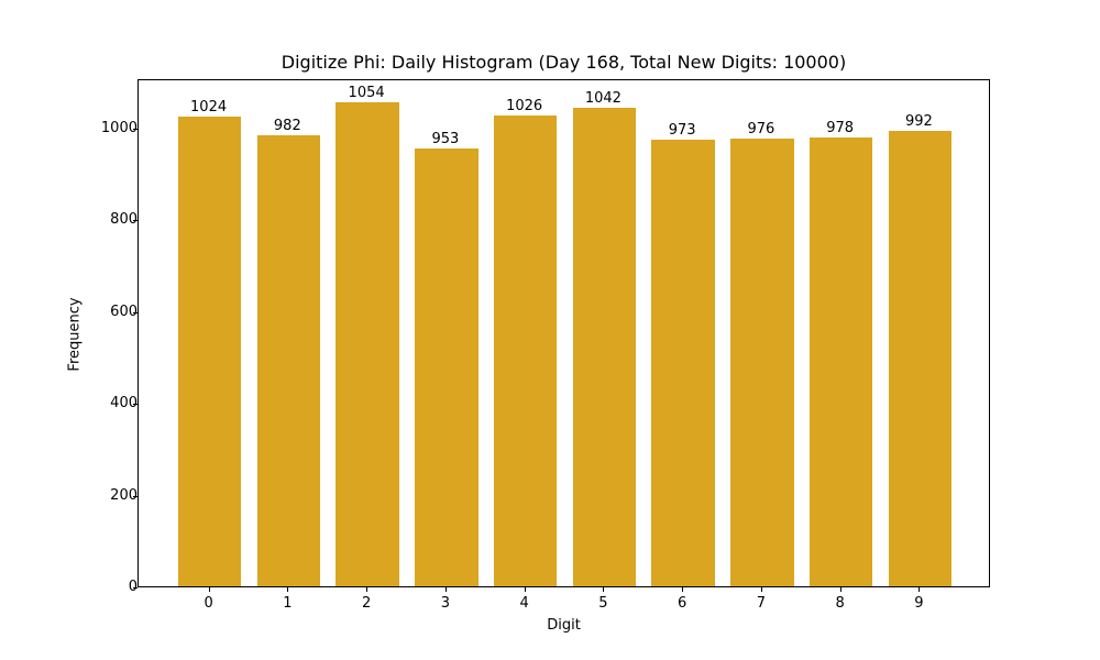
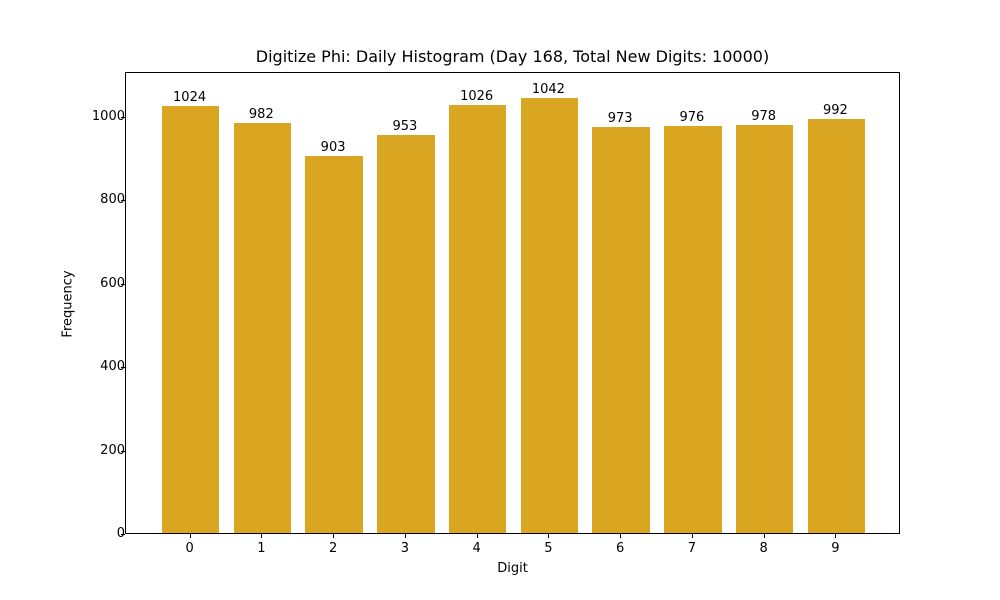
2: 1054 -> 903
